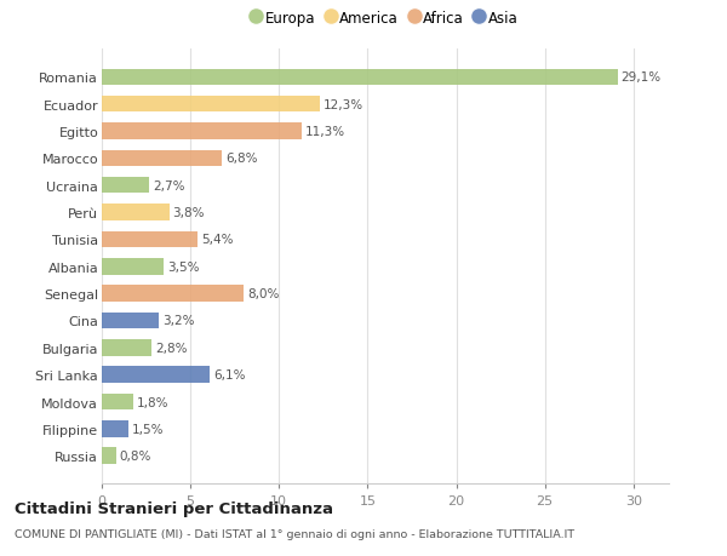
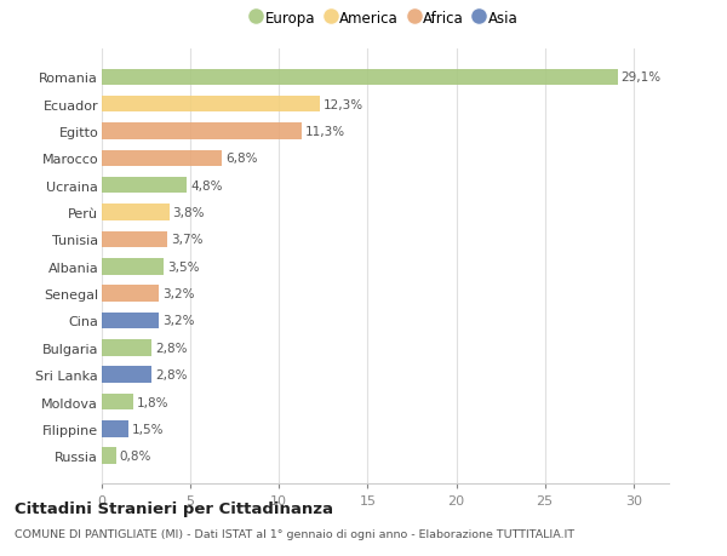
Ucraina: 2,7% -> 4,8%
Tunisia: 5,4% -> 3,7%
Senegal: 8,0% -> 3,2%
Sri Lanka: 6,1% -> 2,8%
